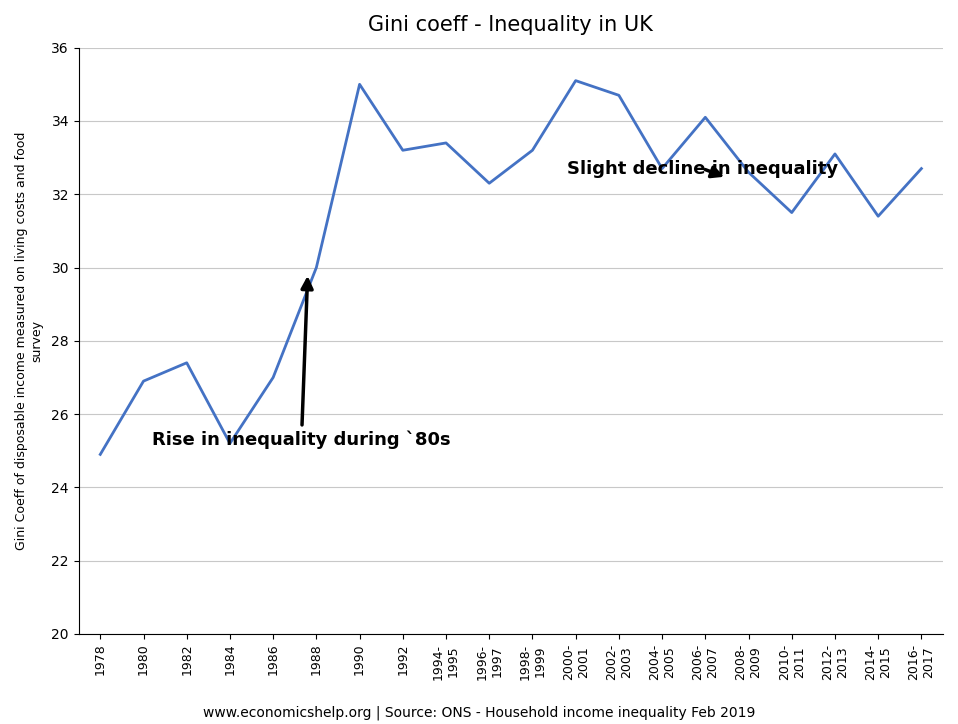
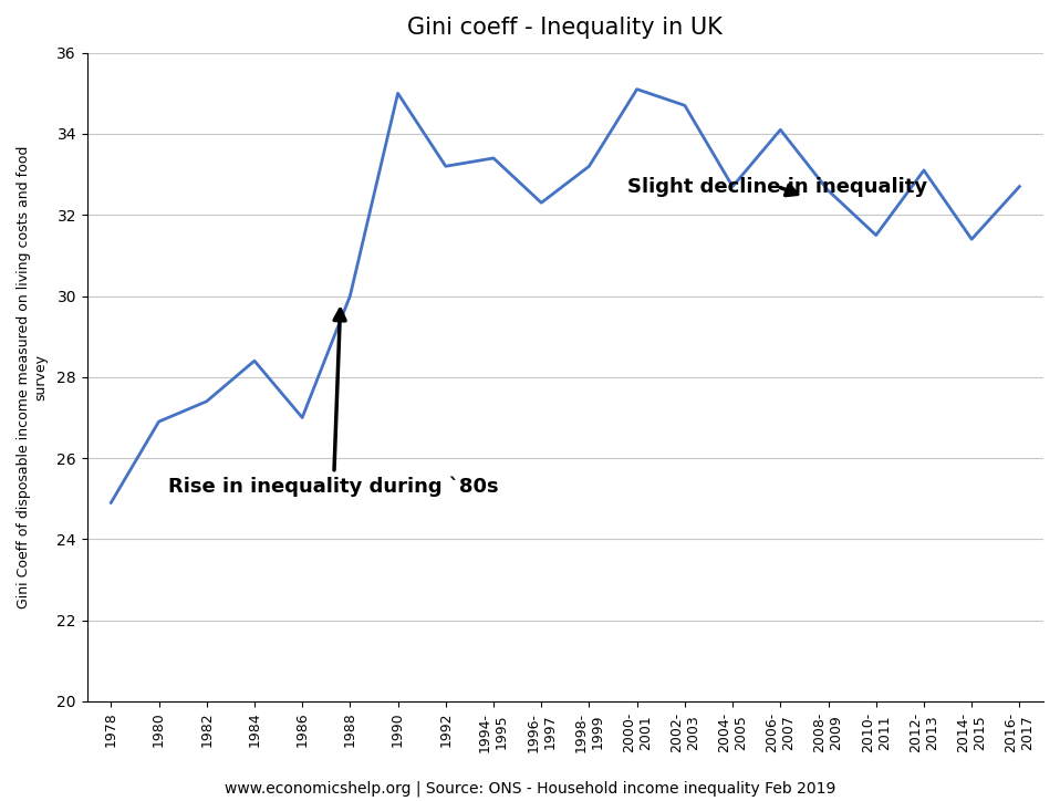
1984: 25.2 -> 28.4
